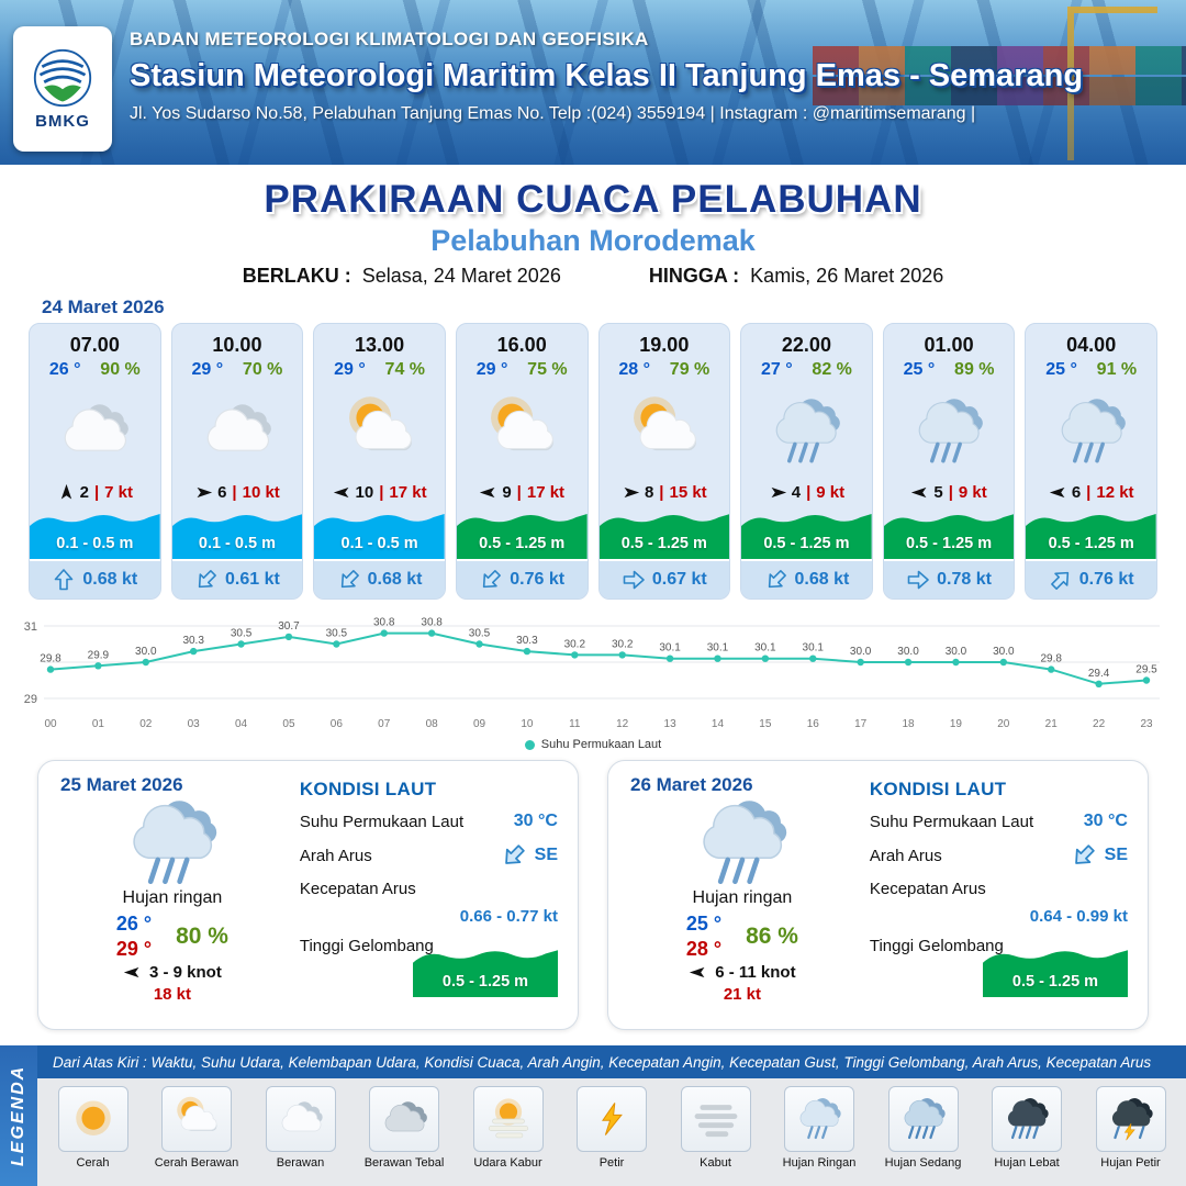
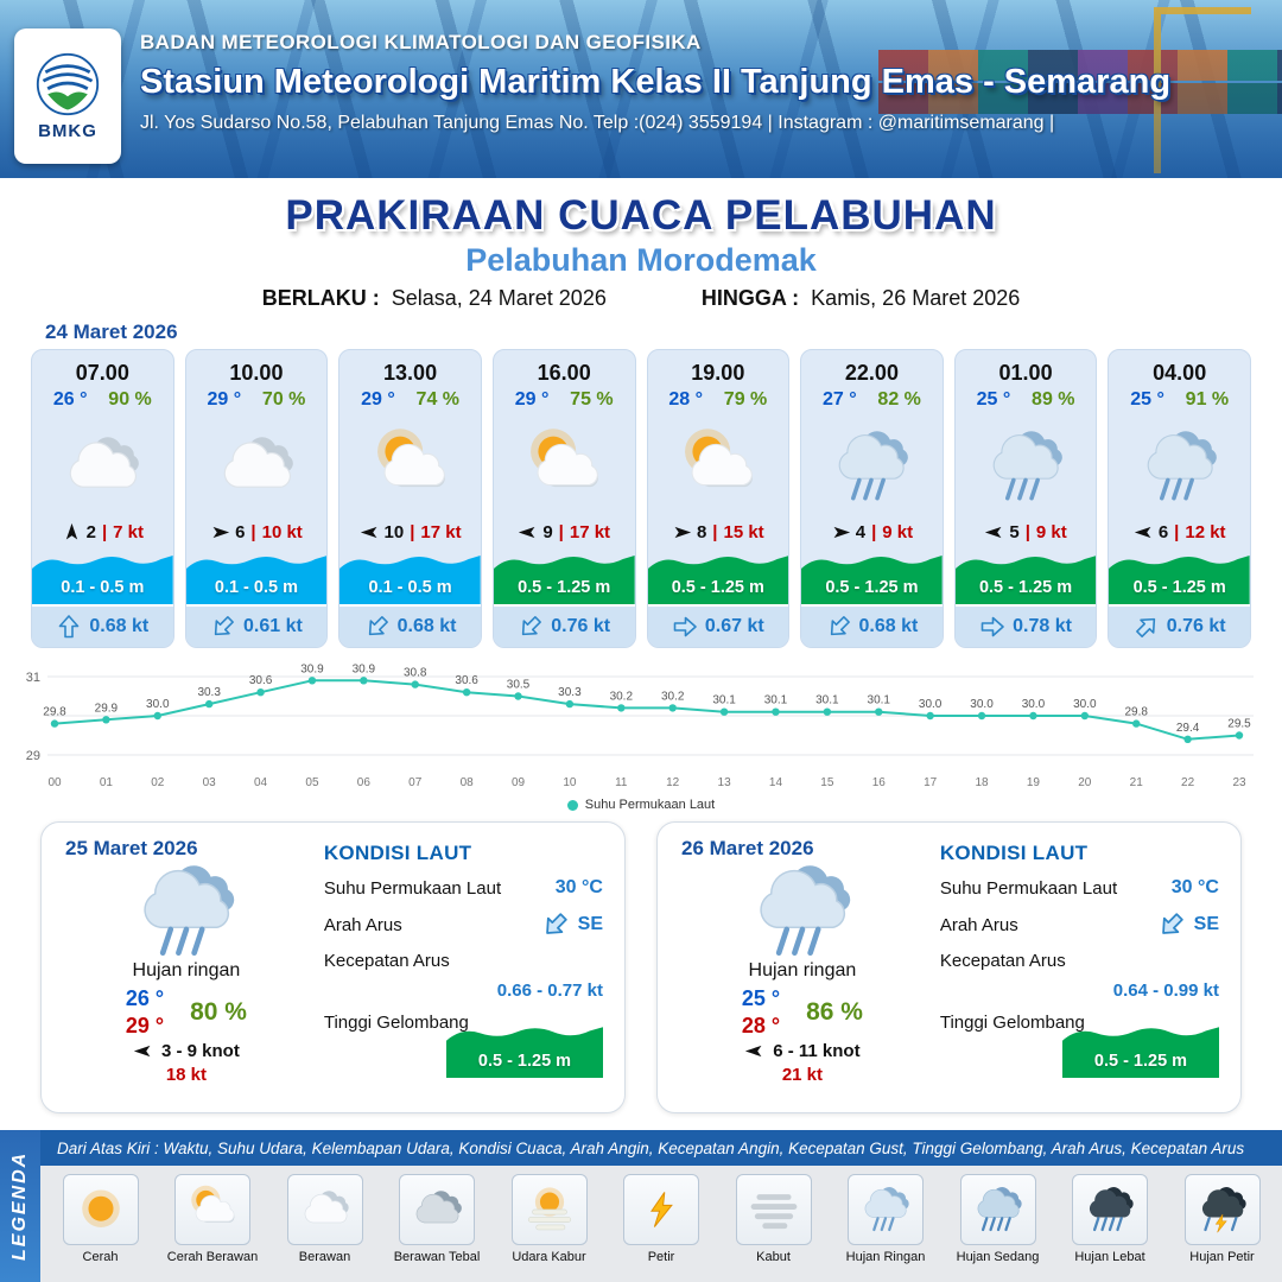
04: 30.5 -> 30.6
05: 30.7 -> 30.9
06: 30.5 -> 30.9
08: 30.8 -> 30.6
